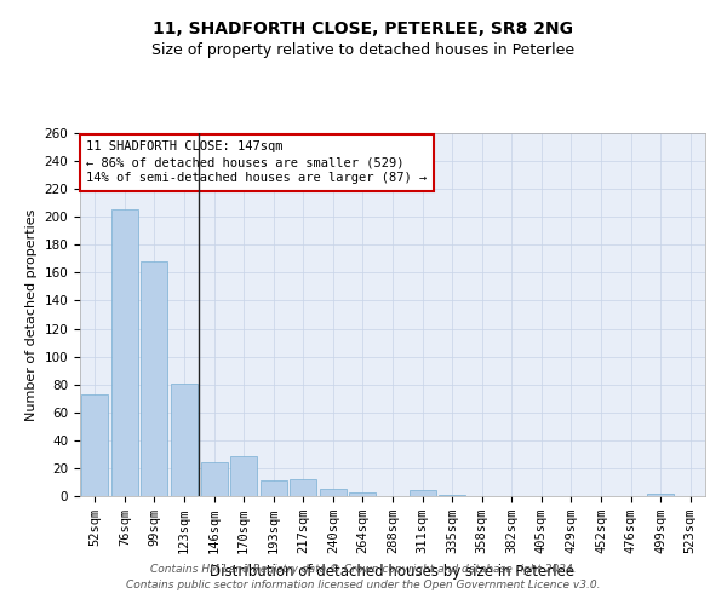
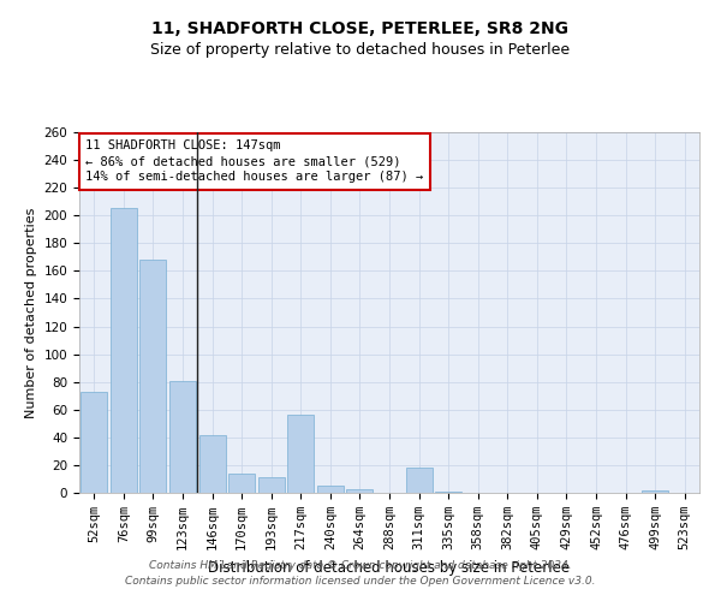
146sqm: 24 -> 42
170sqm: 29 -> 14
217sqm: 12 -> 56
311sqm: 4 -> 18
